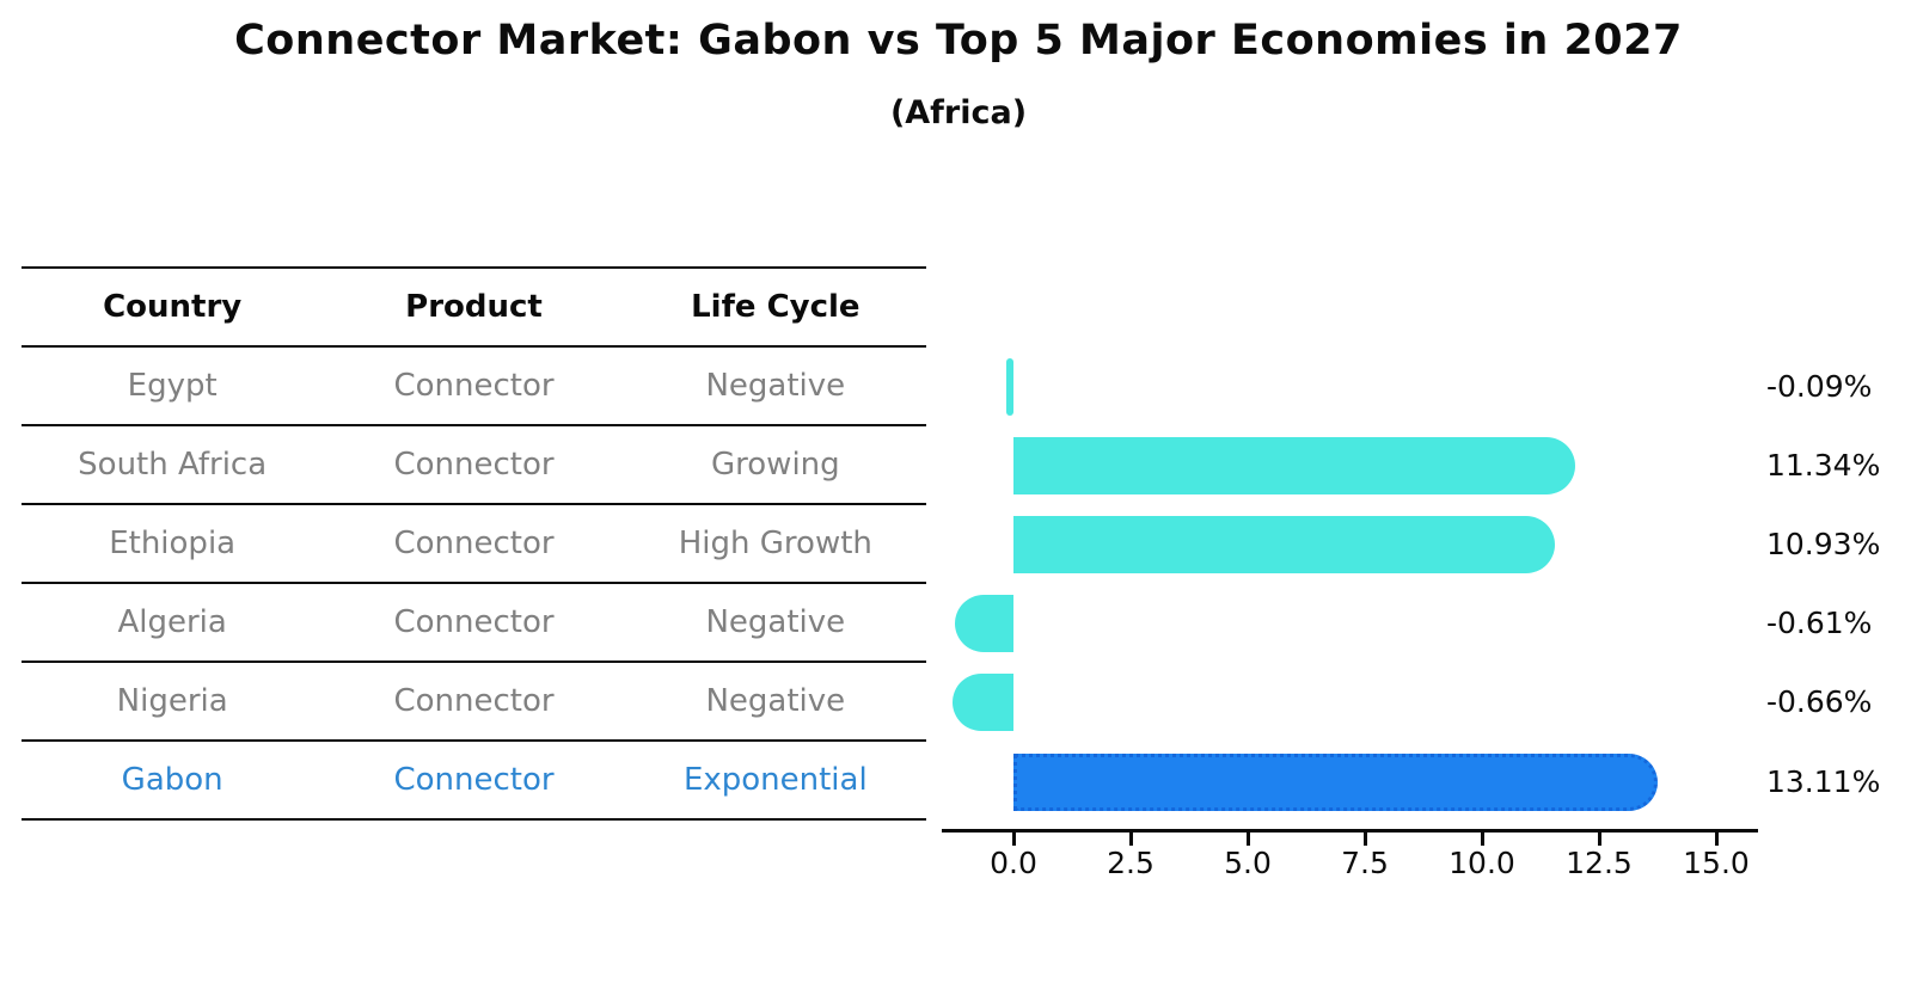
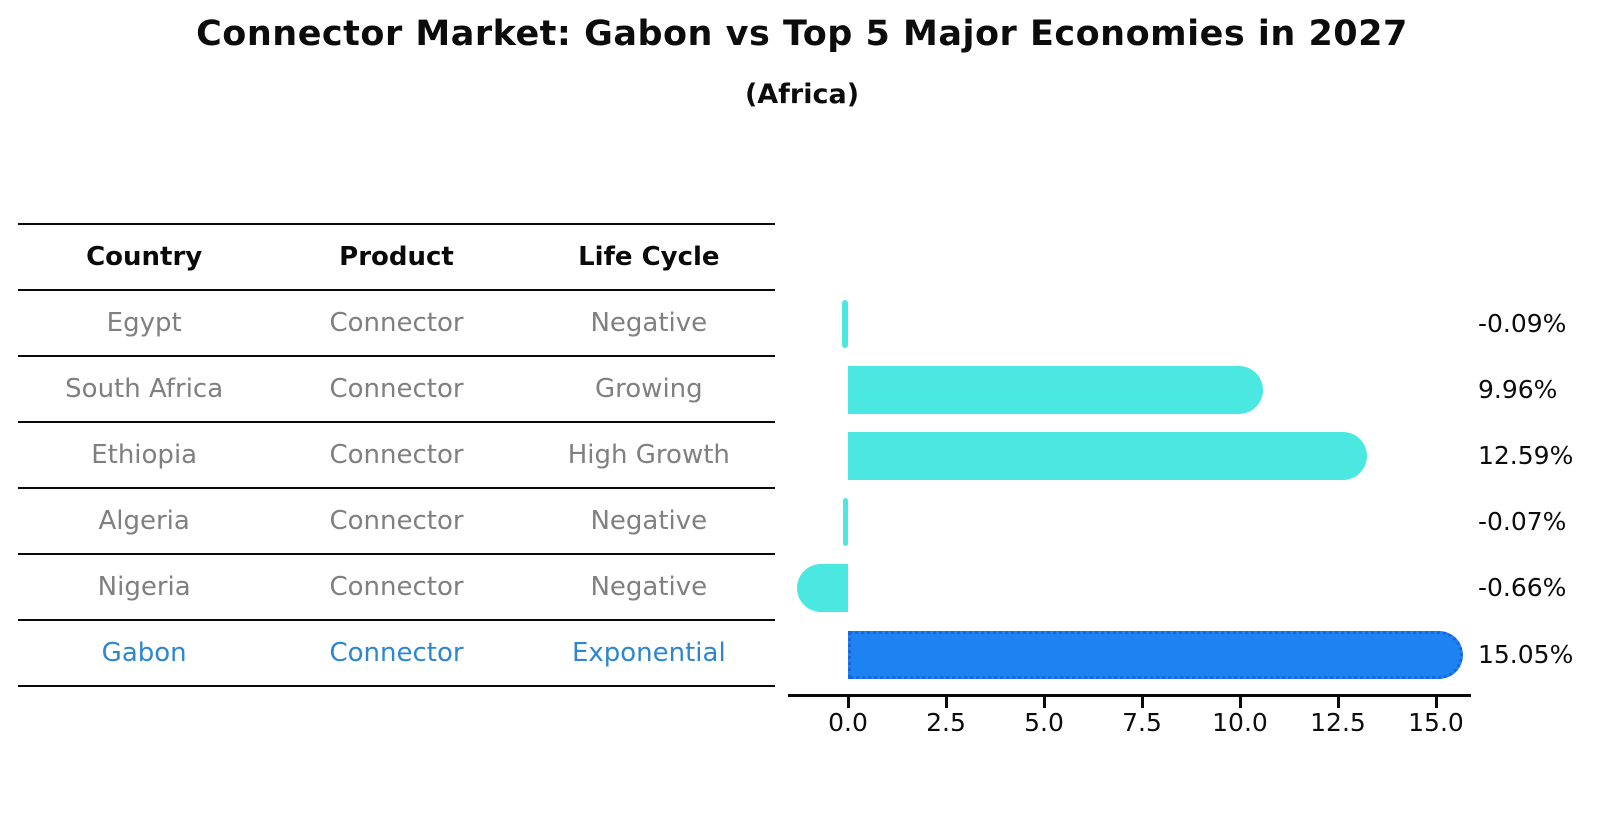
South Africa: 11.34% -> 9.96%
Ethiopia: 10.93% -> 12.59%
Algeria: -0.61% -> -0.07%
Gabon: 13.11% -> 15.05%
